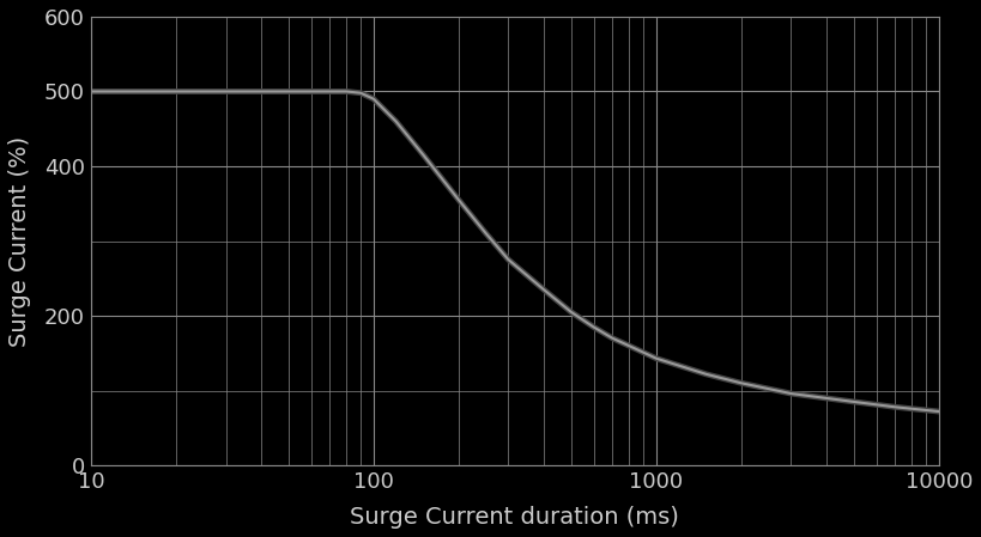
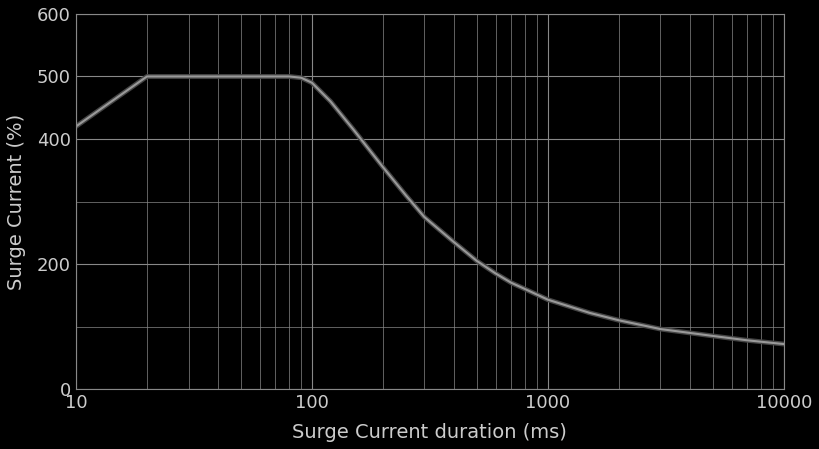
10: 500 -> 420
